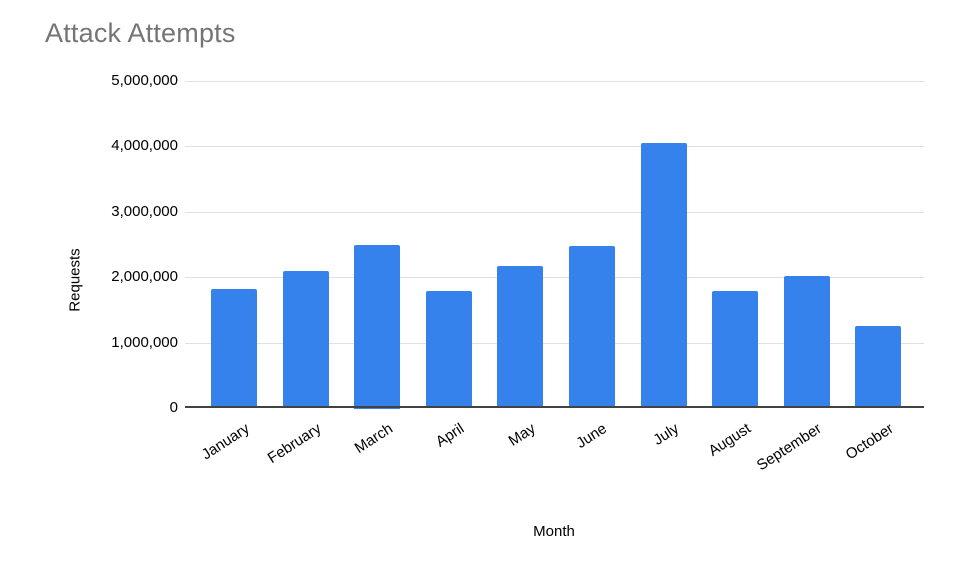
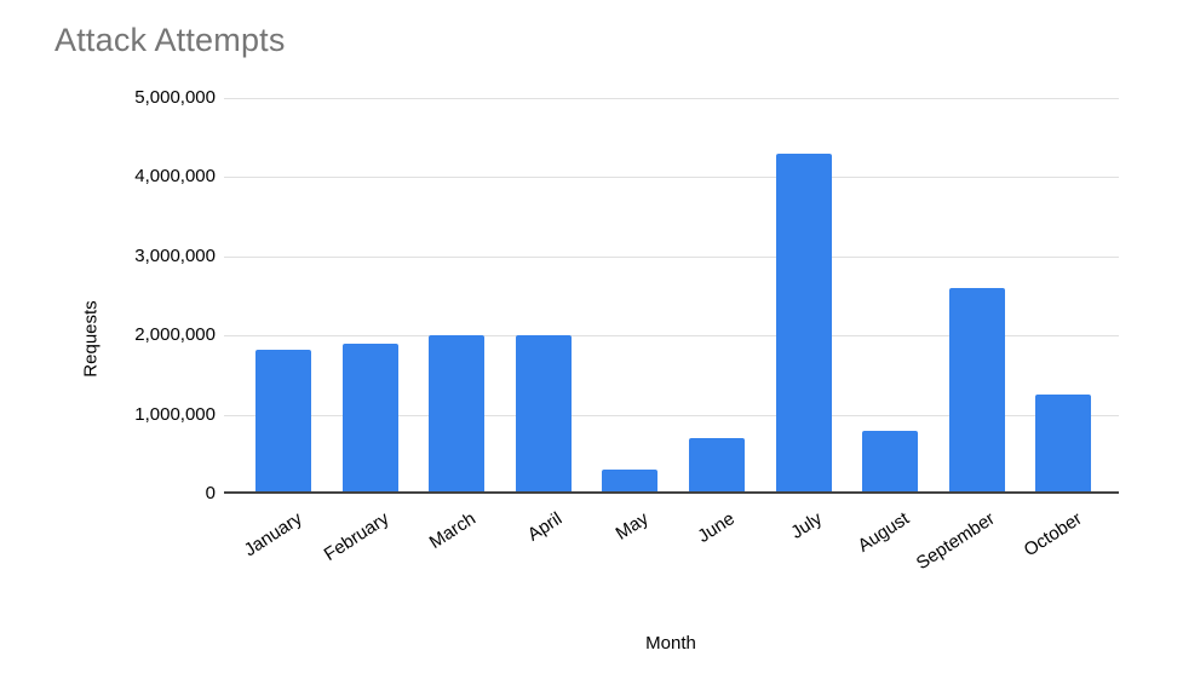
February: 2100000 -> 1900000
March: 2500000 -> 2000000
April: 1800000 -> 2000000
May: 2200000 -> 300000
June: 2500000 -> 700000
July: 4000000 -> 4300000
August: 1800000 -> 800000
September: 2000000 -> 2600000
